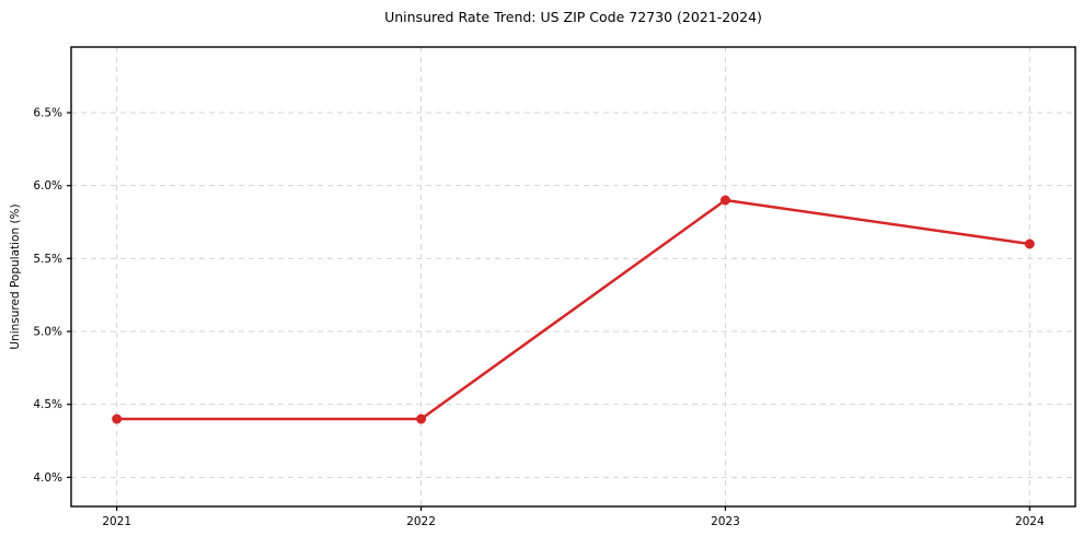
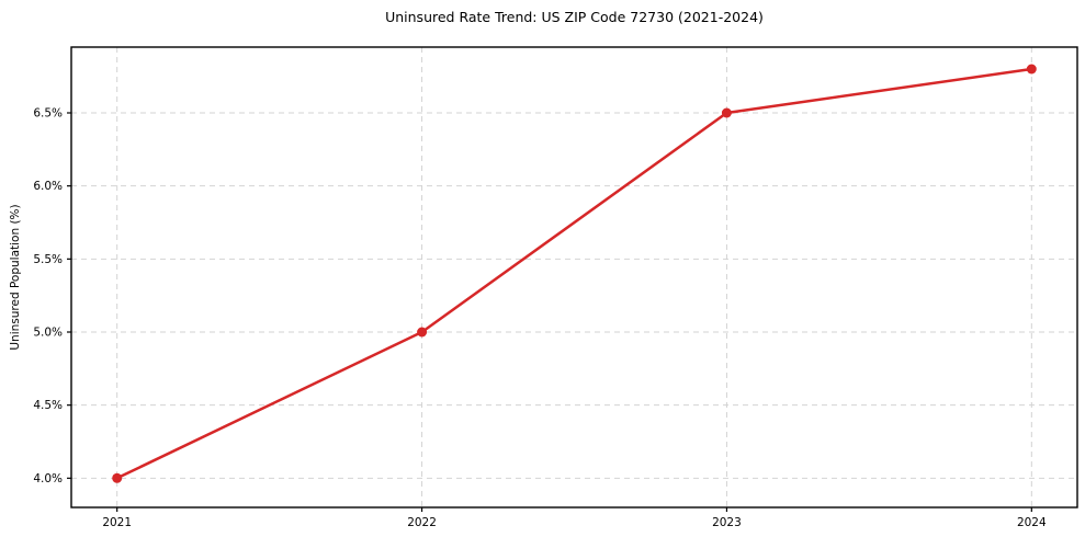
2021: 4.4% -> 4.0%
2022: 4.4% -> 5.0%
2023: 5.9% -> 6.5%
2024: 5.6% -> 6.8%
